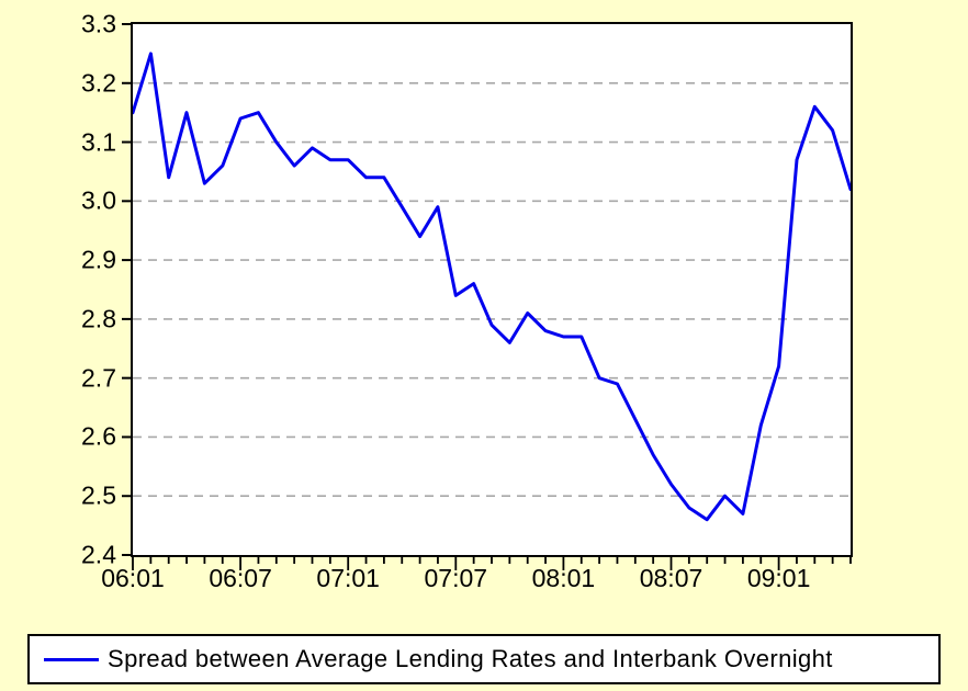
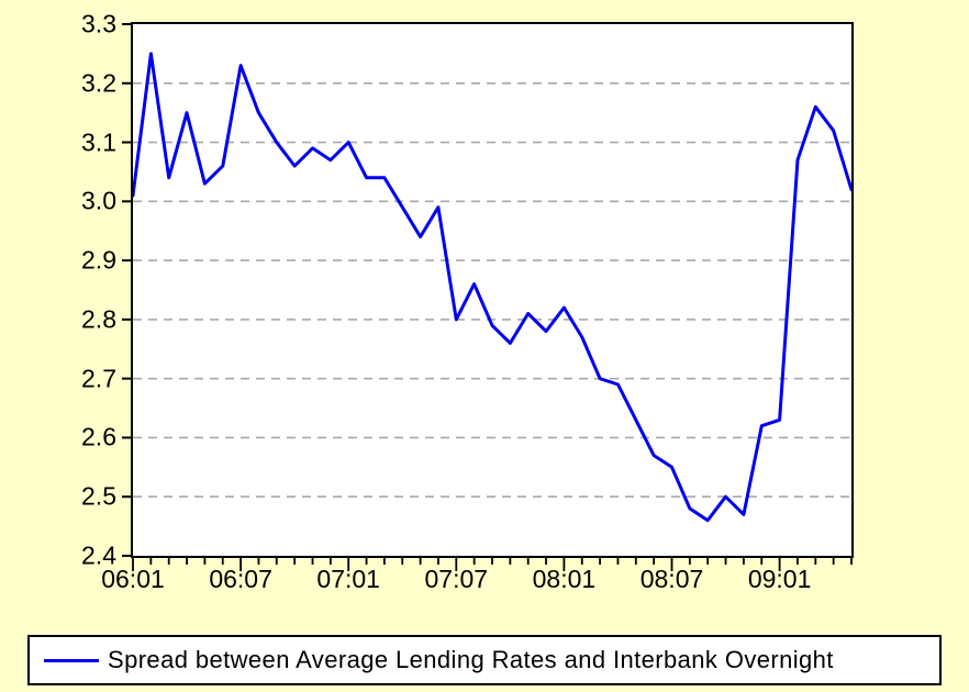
06:01: 3.15 -> 3.01
06:07: 3.14 -> 3.23
07:01: 3.07 -> 3.10
07:07: 2.84 -> 2.80
08:01: 2.77 -> 2.82
08:07: 2.52 -> 2.55
09:01: 2.72 -> 2.63
